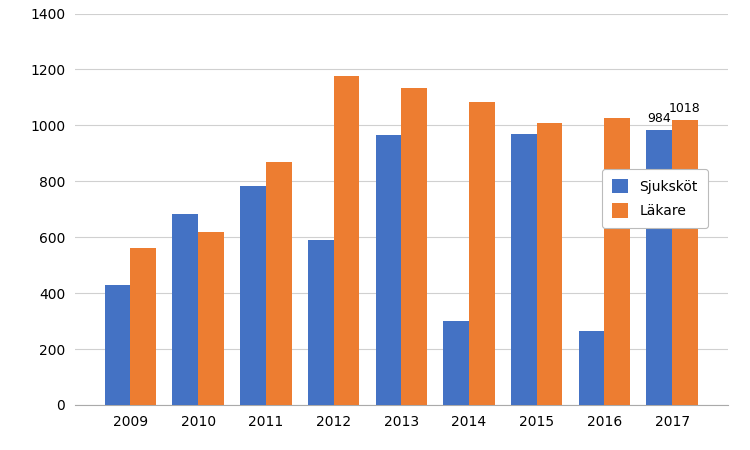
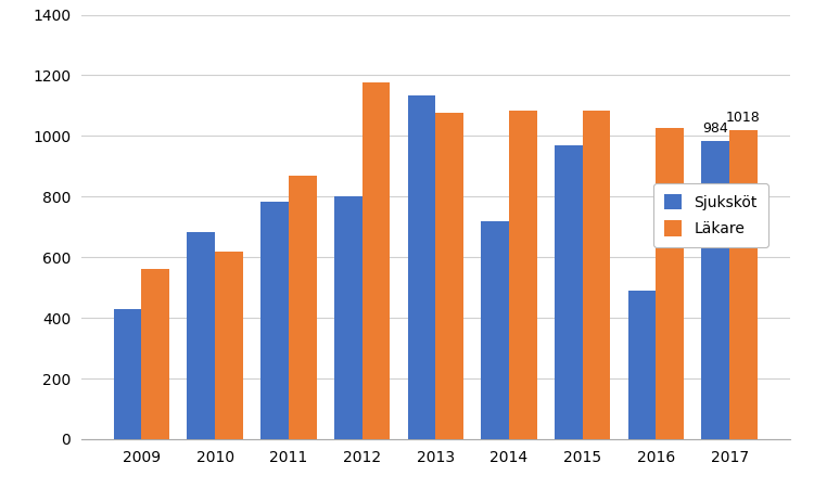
Sjuksköt/2012: 590 -> 800
Sjuksköt/2013: 965 -> 1133
Läkare/2013: 1135 -> 1078
Sjuksköt/2014: 300 -> 717
Läkare/2015: 1010 -> 1082
Sjuksköt/2016: 265 -> 490
